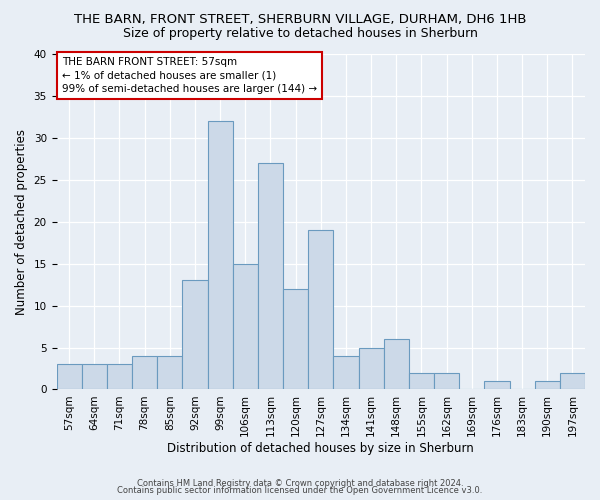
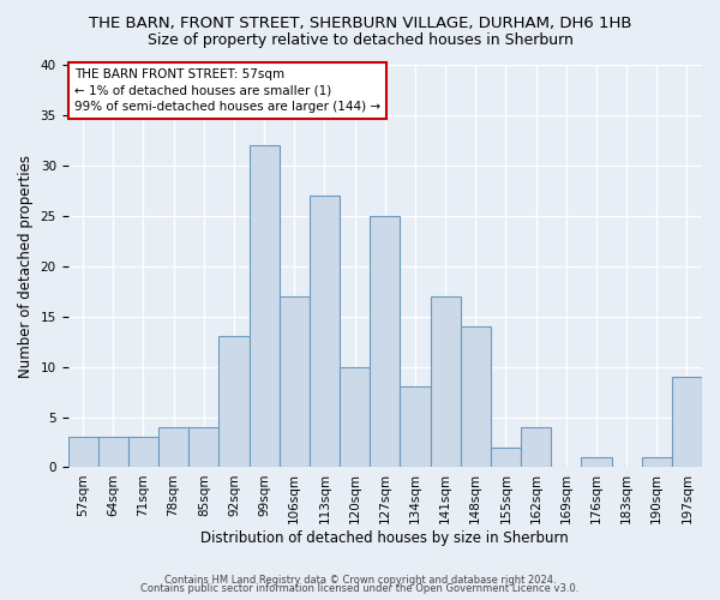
106sqm: 15 -> 17
120sqm: 12 -> 10
127sqm: 19 -> 25
134sqm: 4 -> 8
141sqm: 5 -> 17
148sqm: 6 -> 14
162sqm: 2 -> 4
197sqm: 2 -> 9
